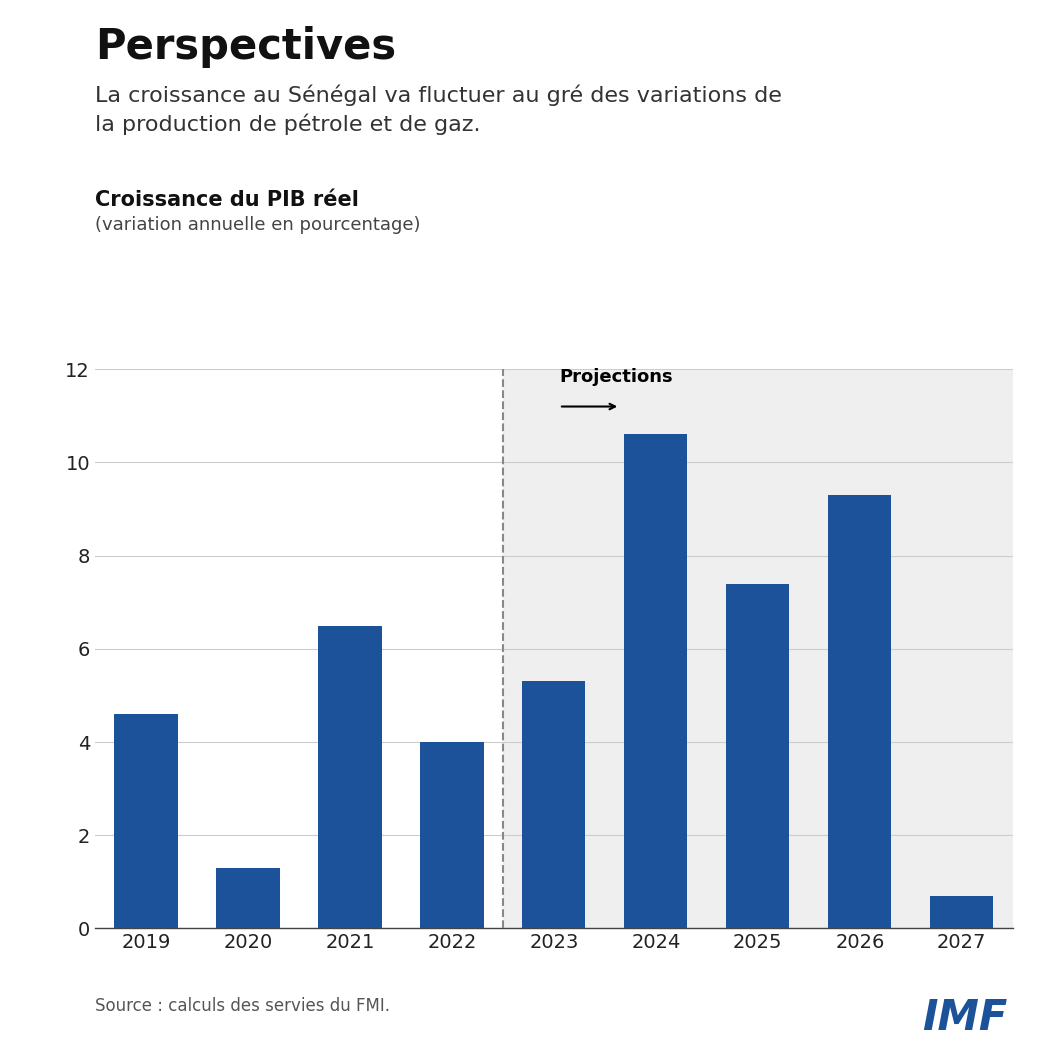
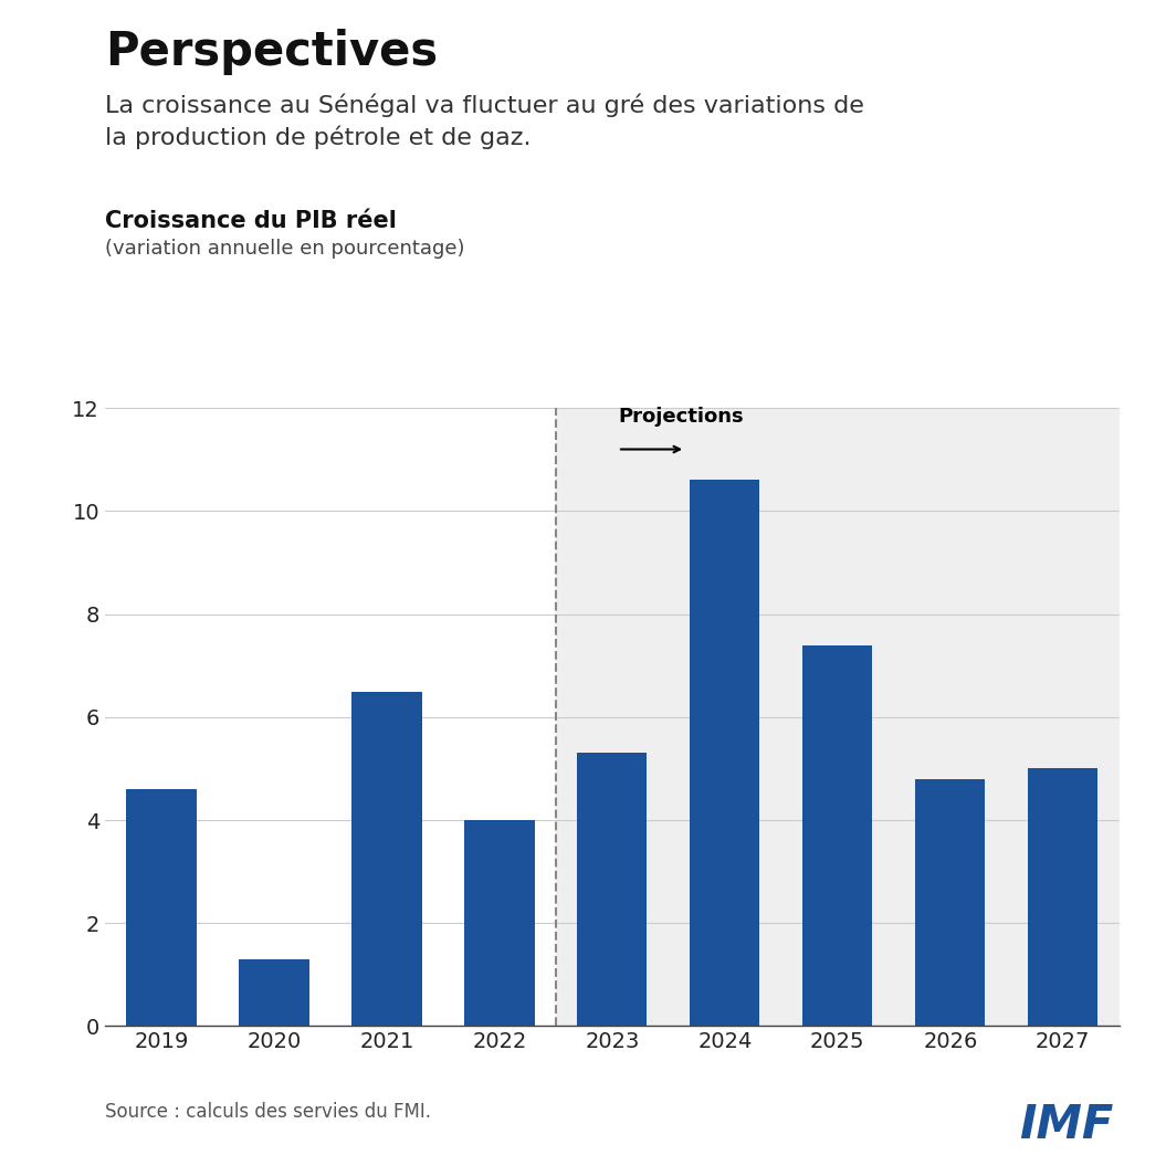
2026: 9.3 -> 4.8
2027: 0.7 -> 5.0
